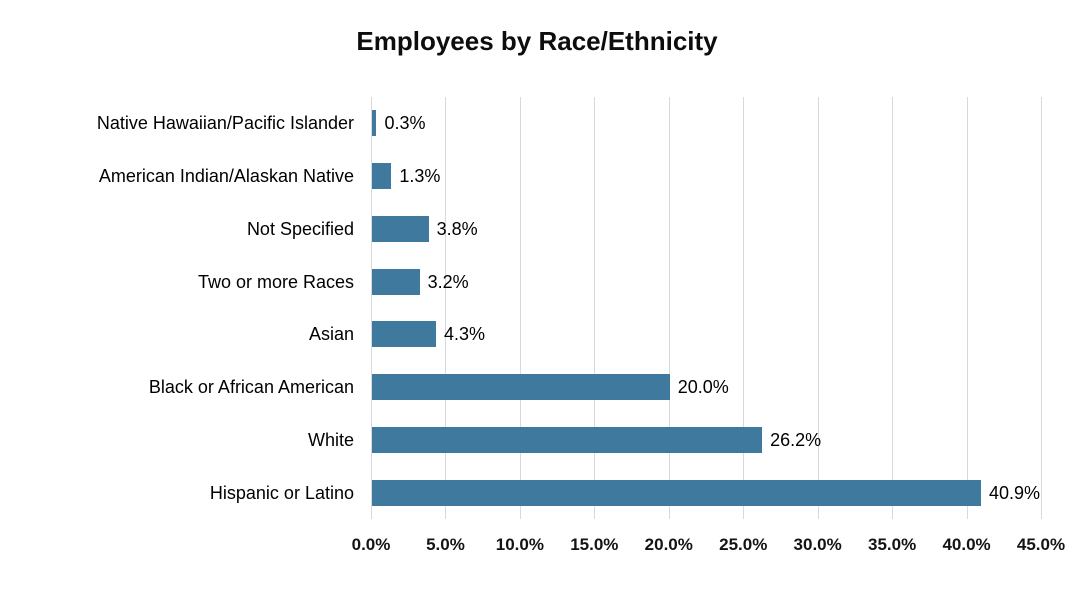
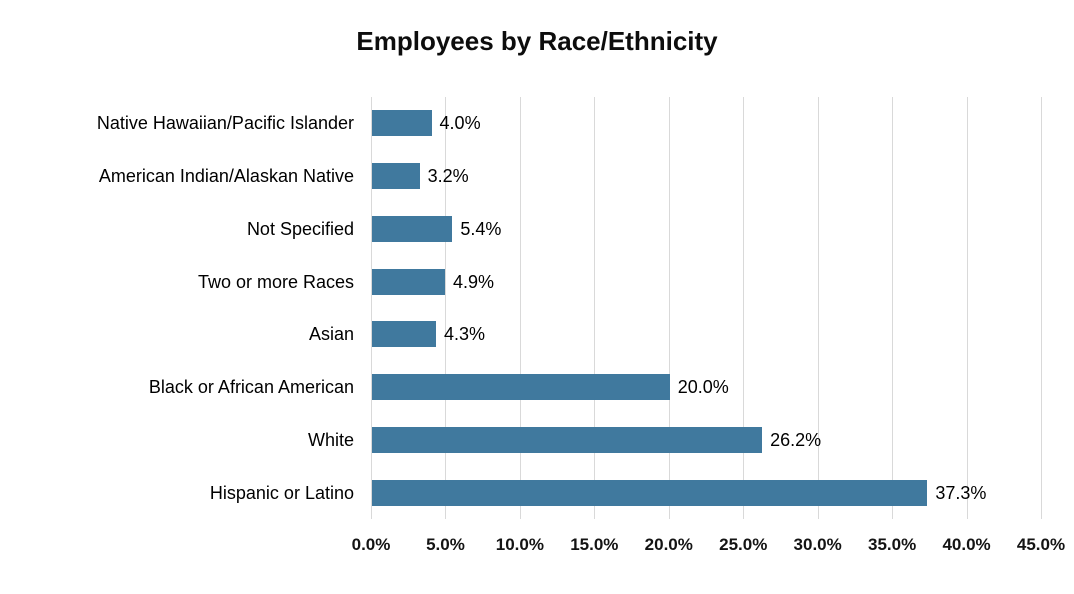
Native Hawaiian/Pacific Islander: 0.3% -> 4.0%
American Indian/Alaskan Native: 1.3% -> 3.2%
Not Specified: 3.8% -> 5.4%
Two or more Races: 3.2% -> 4.9%
Hispanic or Latino: 40.9% -> 37.3%
